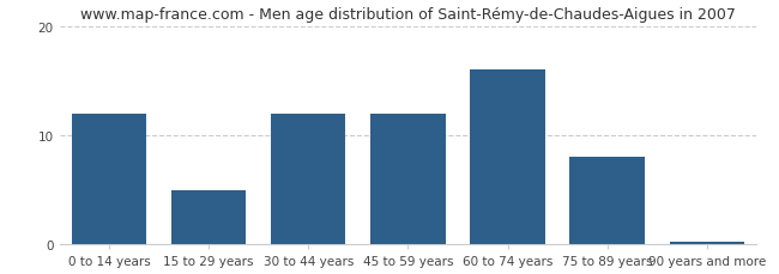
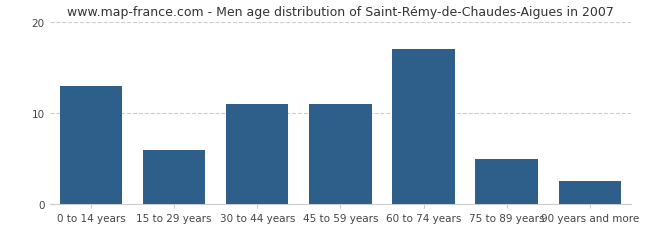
0 to 14 years: 12.0 -> 13.0
15 to 29 years: 5.0 -> 6.0
30 to 44 years: 12.0 -> 11.0
45 to 59 years: 12.0 -> 11.0
60 to 74 years: 16.0 -> 17.0
75 to 89 years: 8.0 -> 5.0
90 years and more: 0.3 -> 2.6
